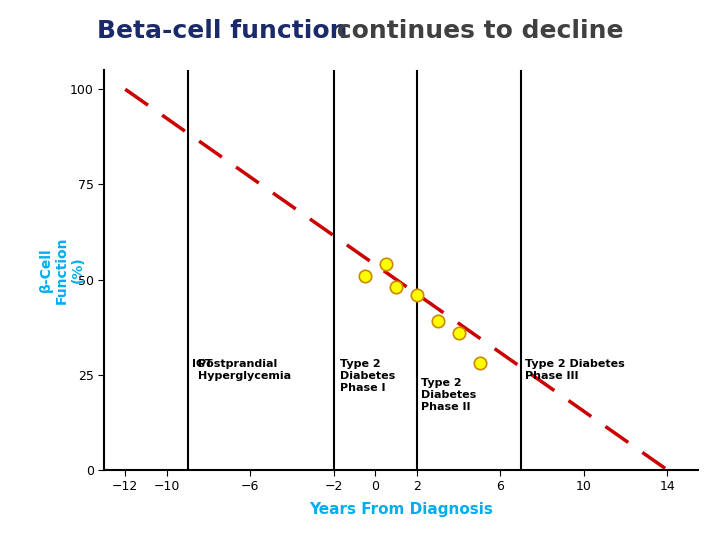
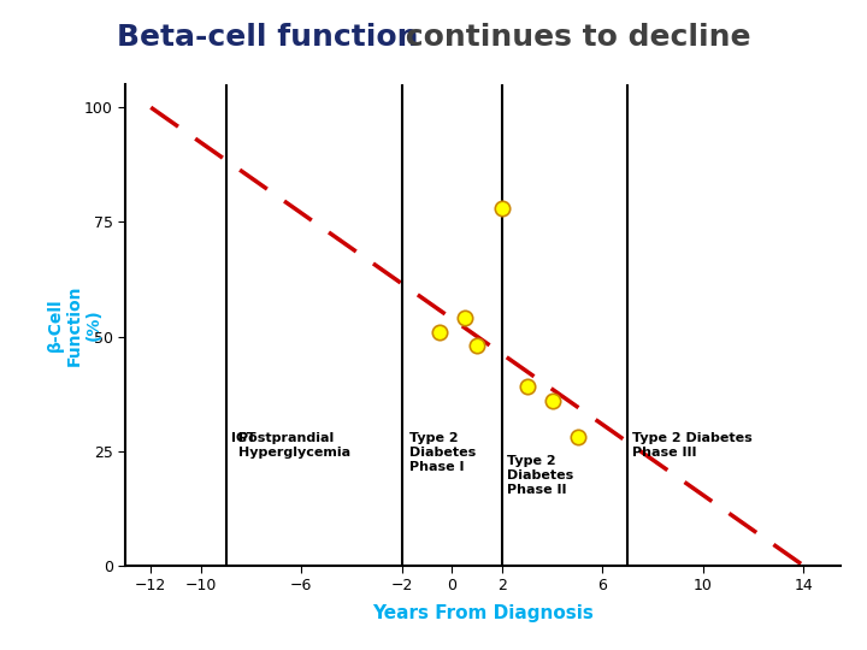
2: 46 -> 78
